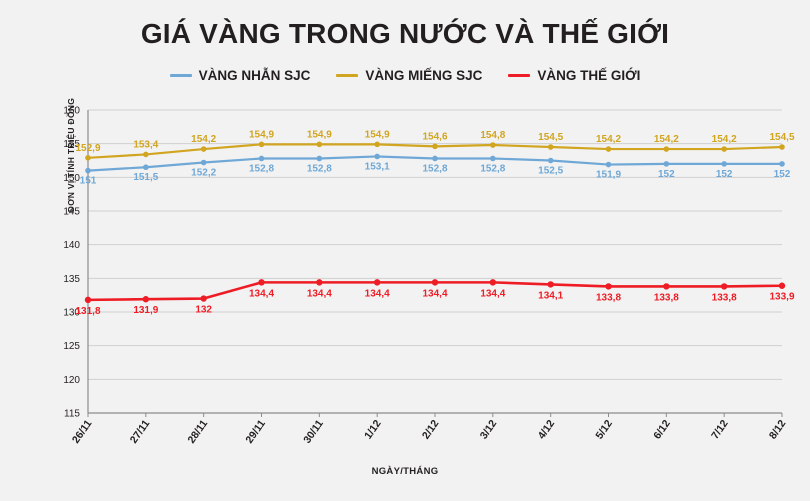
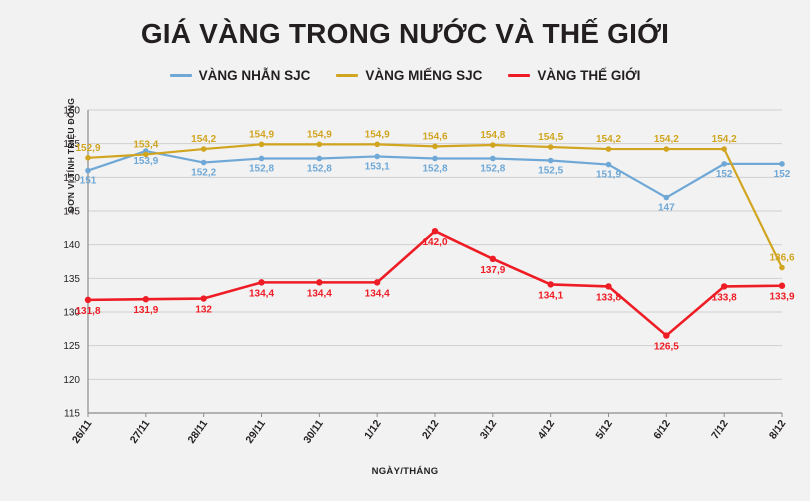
VÀNG NHẪN SJC/27/11: 151,5 -> 153,9
VÀNG THẾ GIỚI/2/12: 134,4 -> 142,0
VÀNG THẾ GIỚI/3/12: 134,4 -> 137,9
VÀNG NHẪN SJC/6/12: 152 -> 147
VÀNG THẾ GIỚI/6/12: 133,8 -> 126,5
VÀNG MIẾNG SJC/8/12: 154,5 -> 136,6
